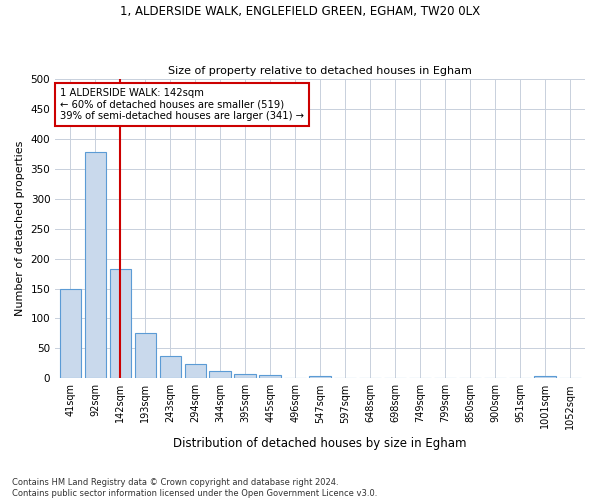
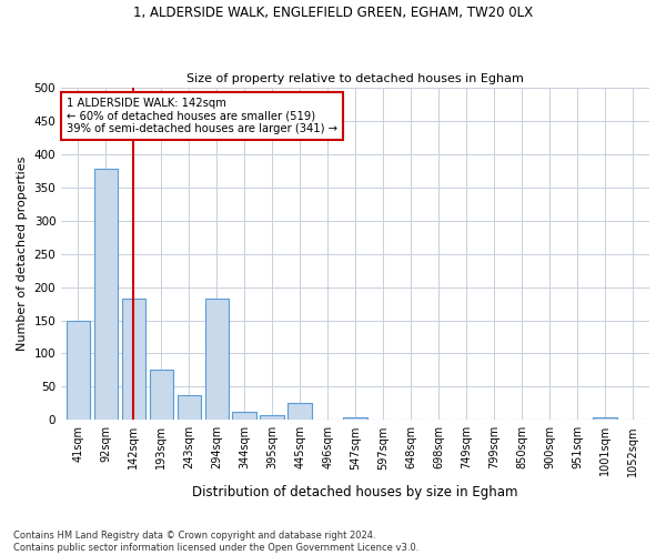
294sqm: 24 -> 182
445sqm: 5 -> 26
